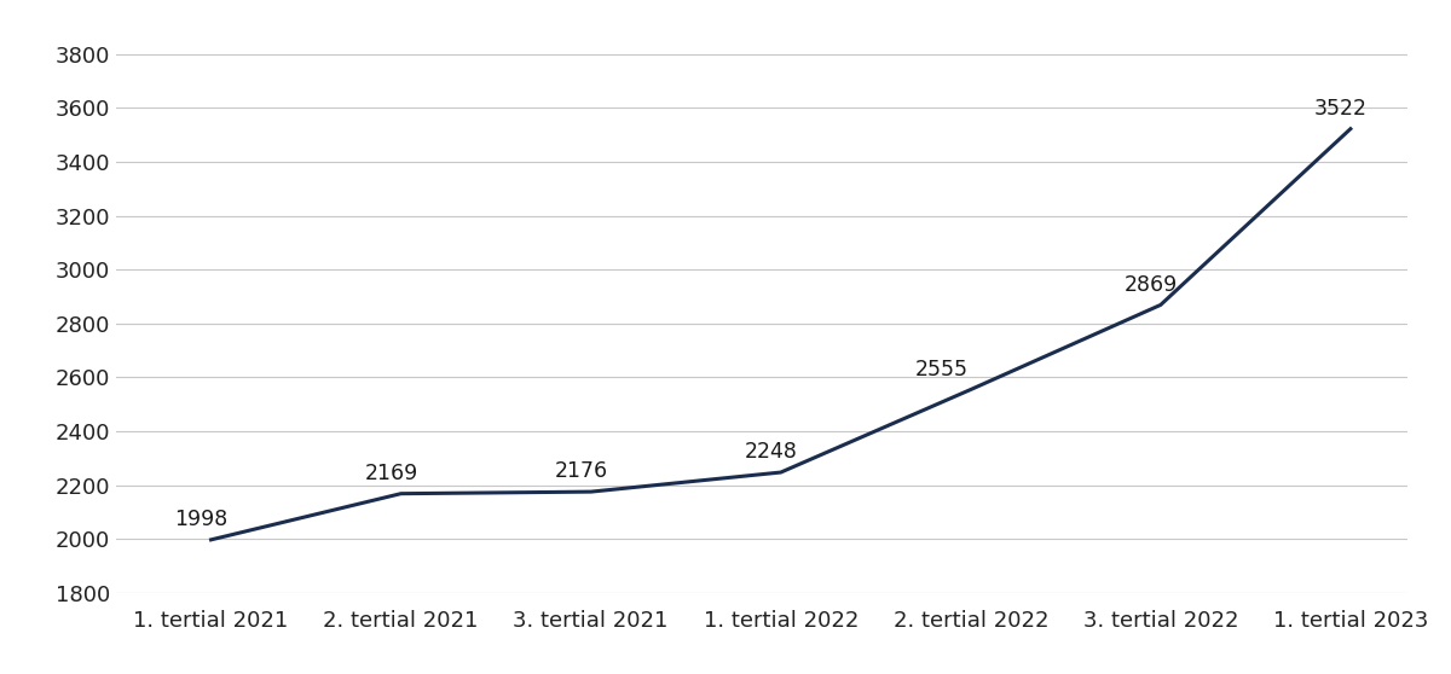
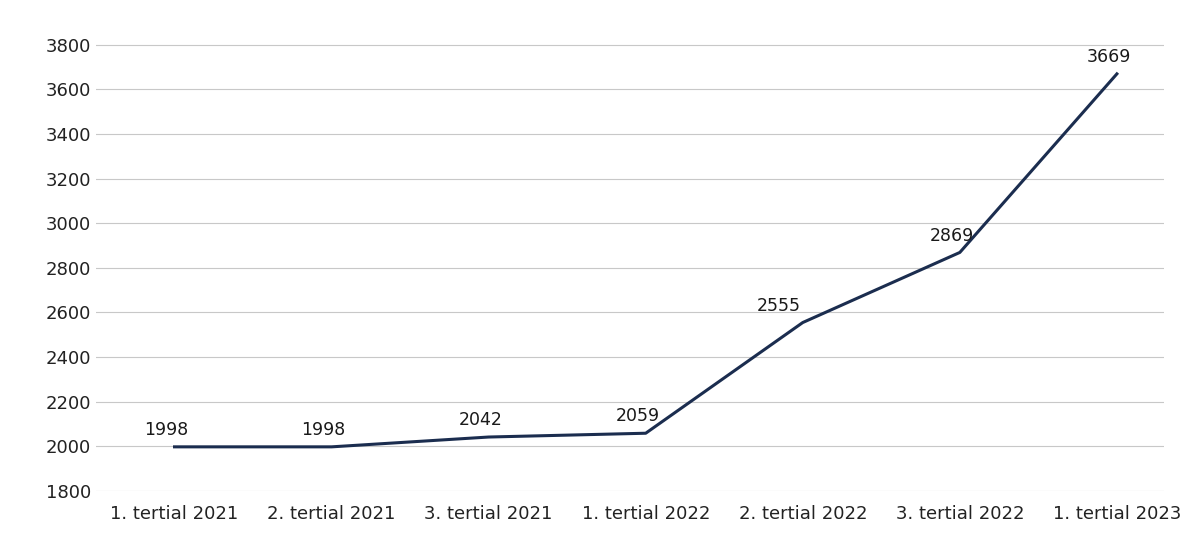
2. tertial 2021: 2169 -> 1998
3. tertial 2021: 2176 -> 2042
1. tertial 2022: 2248 -> 2059
1. tertial 2023: 3522 -> 3669
